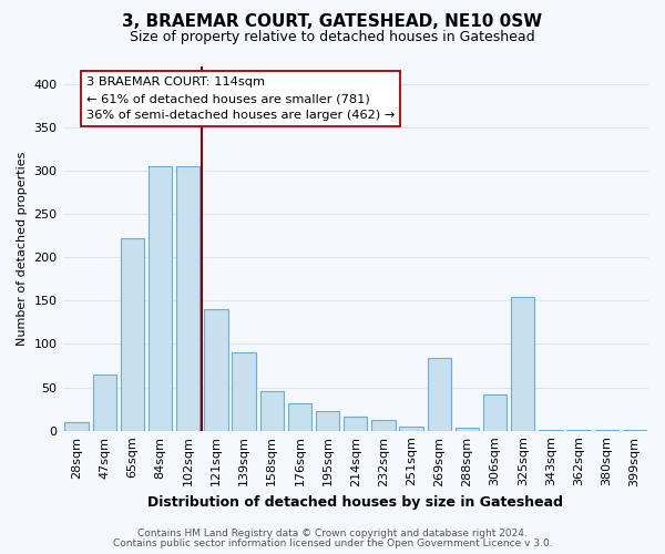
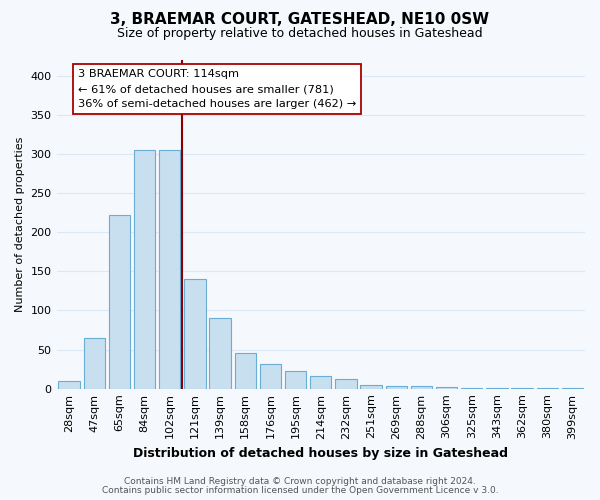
269sqm: 84 -> 4
306sqm: 42 -> 2
325sqm: 154 -> 1
